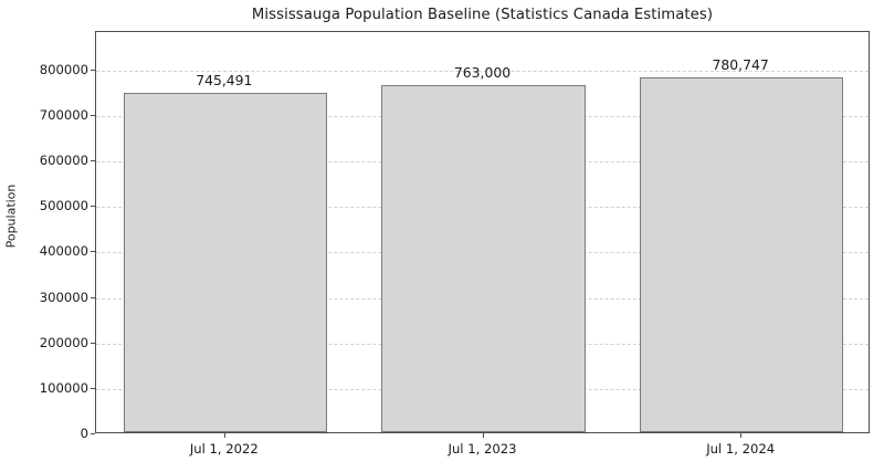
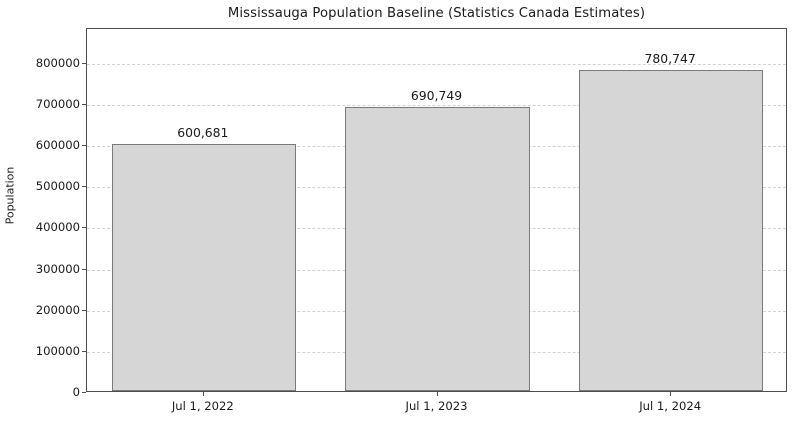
Jul 1, 2022: 745,491 -> 600,681
Jul 1, 2023: 763,000 -> 690,749
